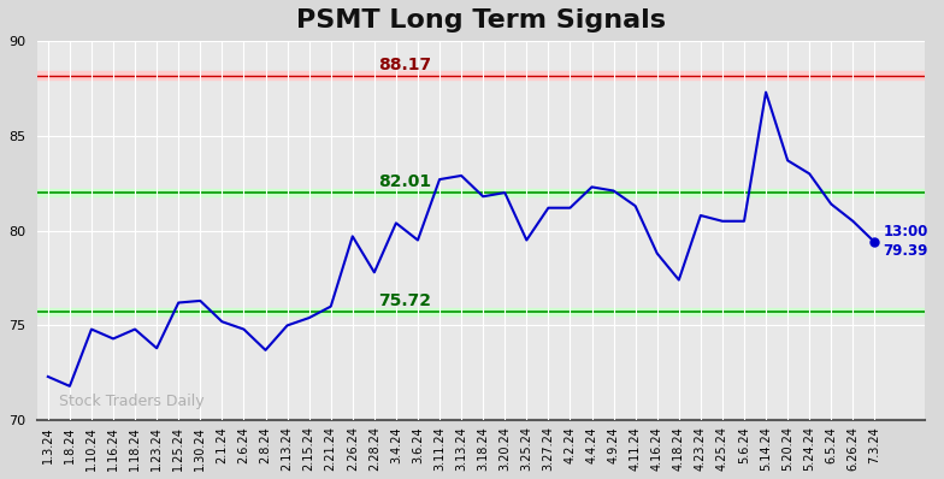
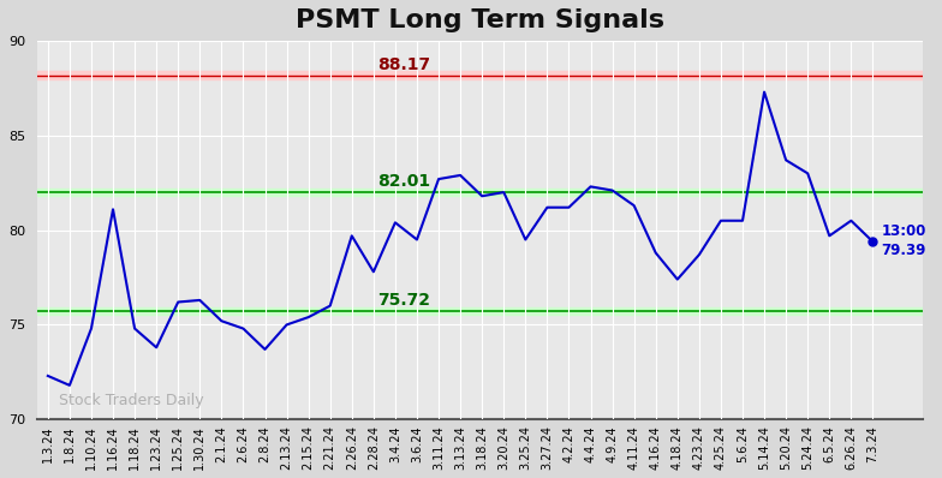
1.16.24: 74.3 -> 81.1
4.23.24: 80.8 -> 78.7
6.5.24: 81.4 -> 79.7
